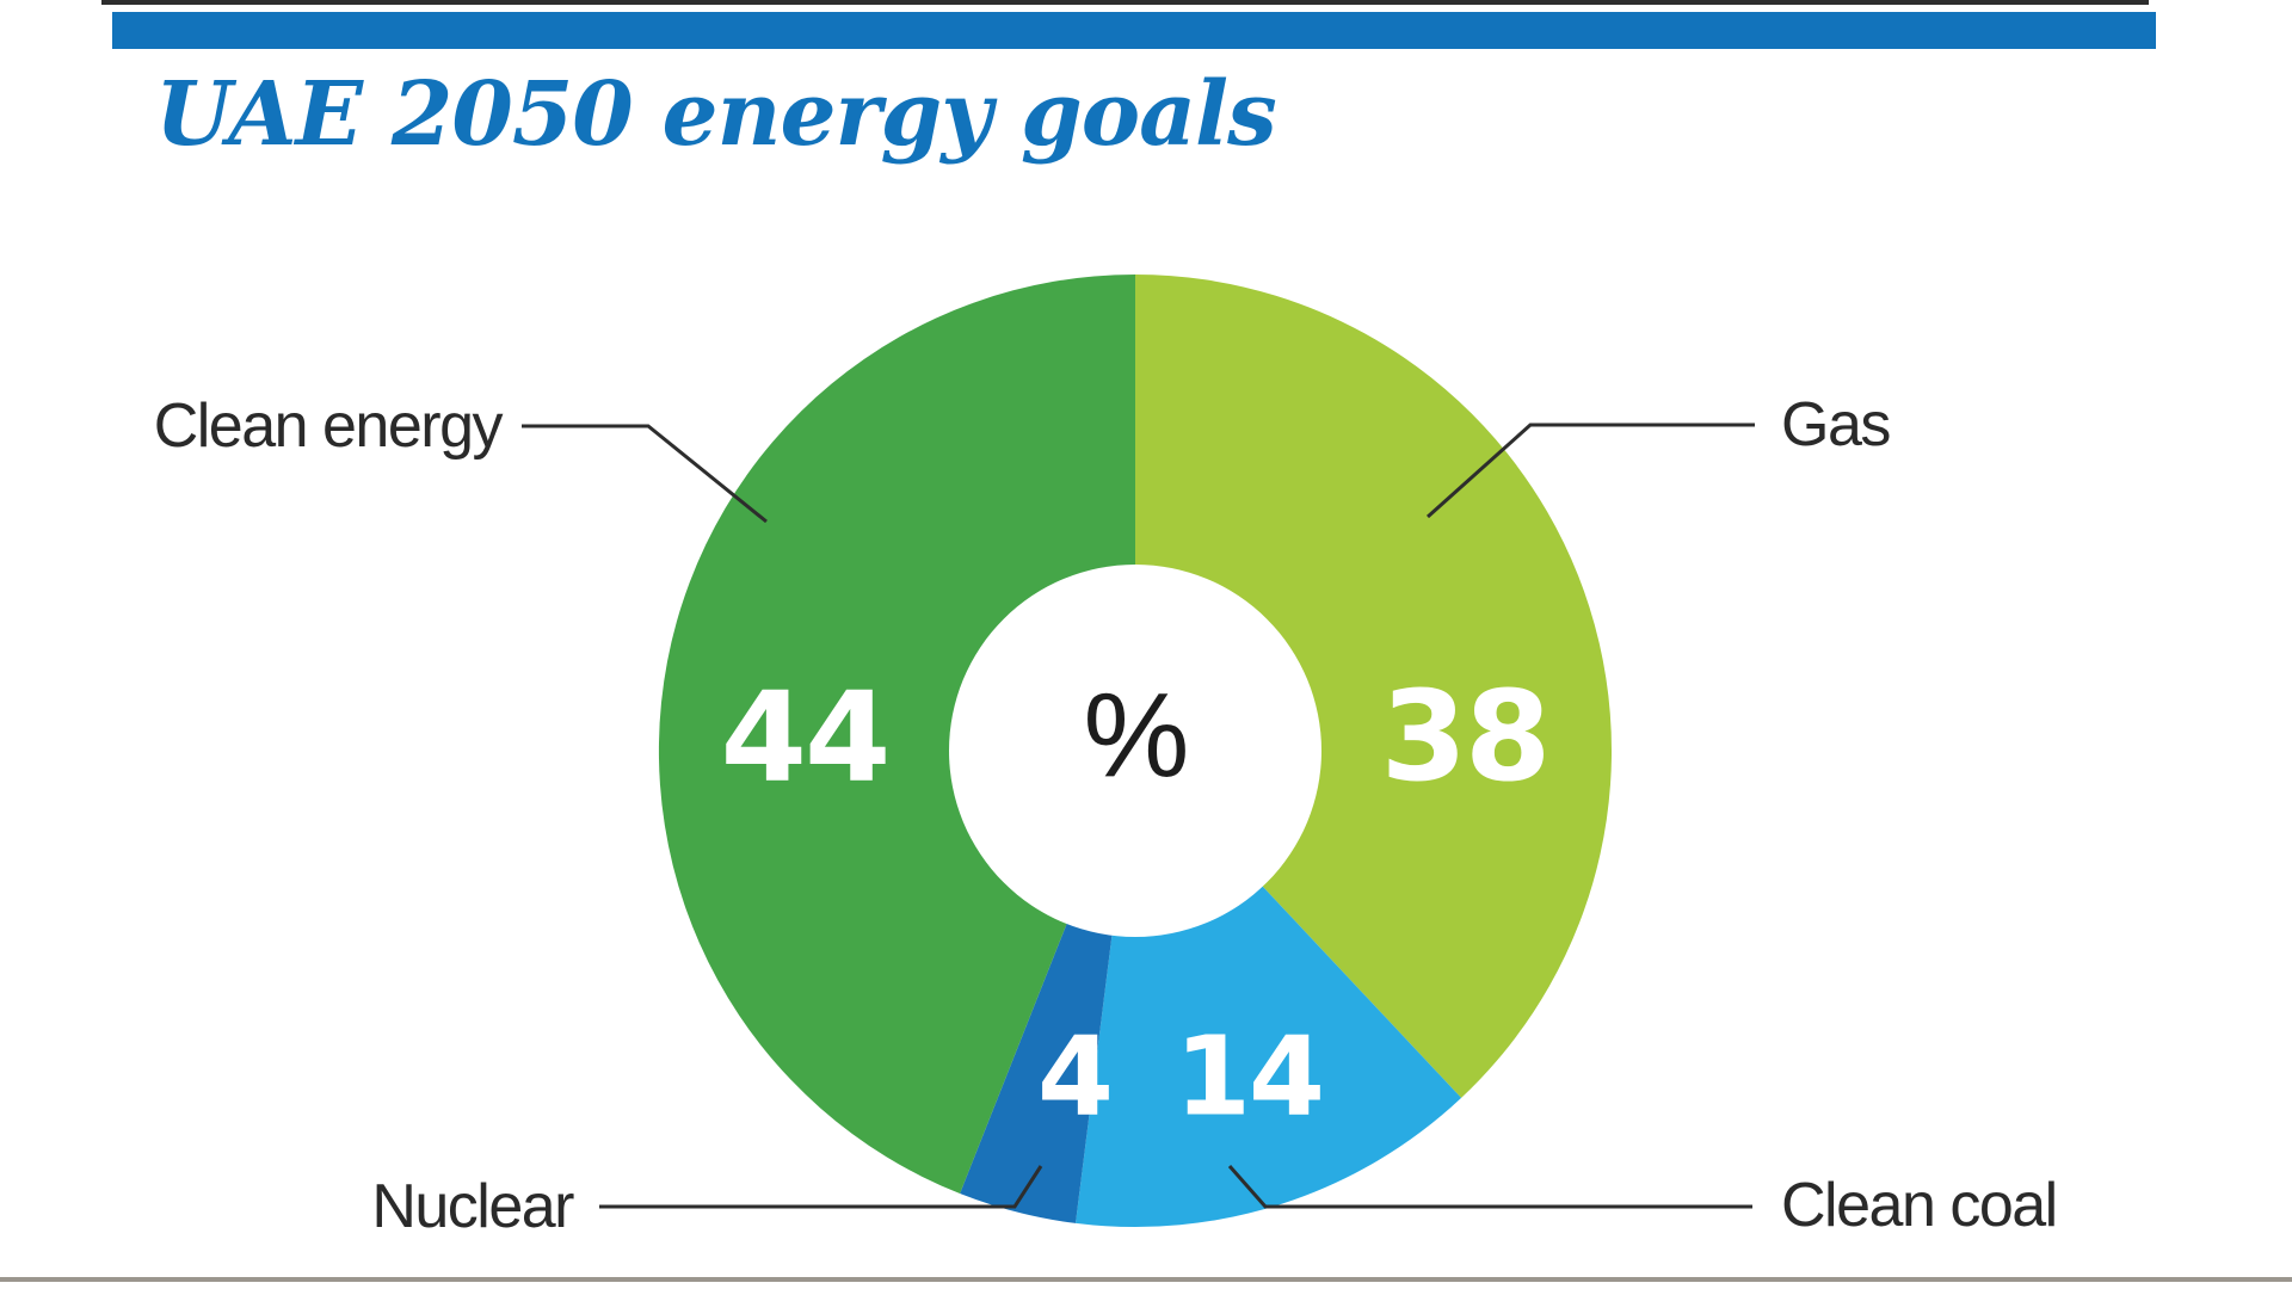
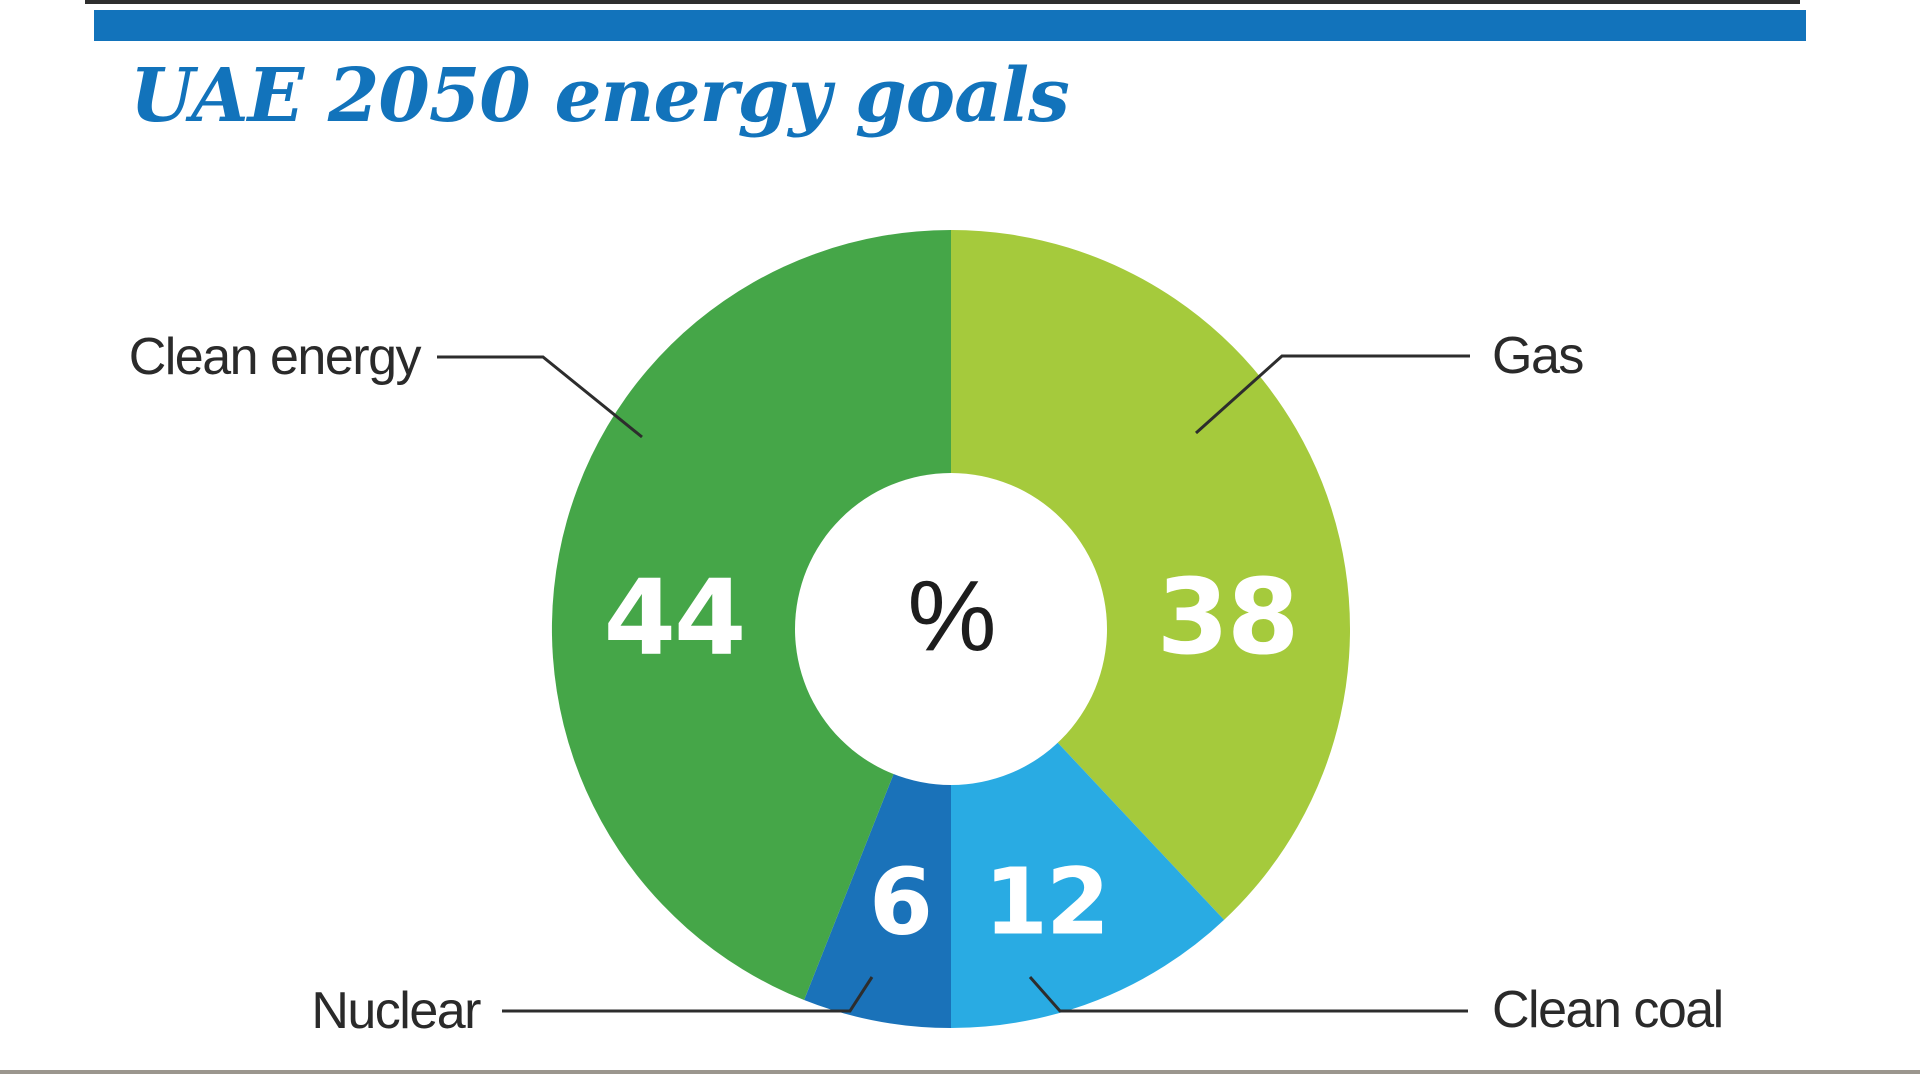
Clean coal: 14 -> 12
Nuclear: 4 -> 6
